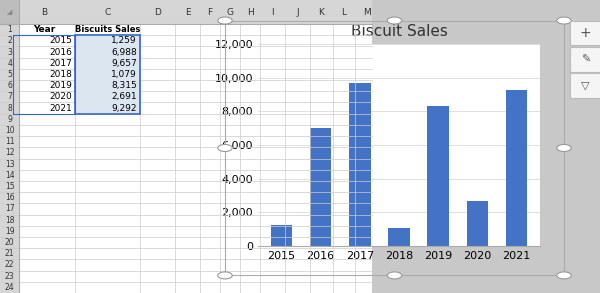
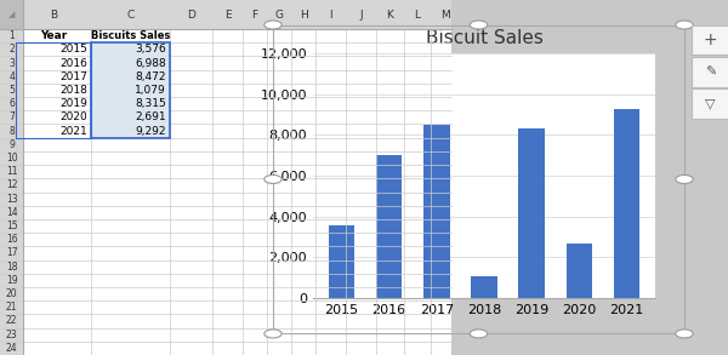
2015: 1,259 -> 3,576
2017: 9,657 -> 8,472
